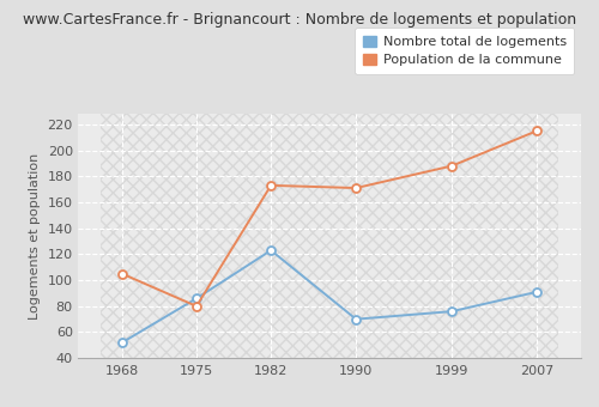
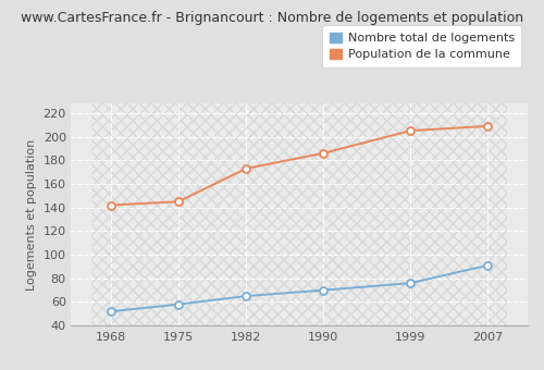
Population de la commune/1968: 105 -> 142
Nombre total de logements/1975: 86 -> 58
Population de la commune/1975: 80 -> 145
Nombre total de logements/1982: 123 -> 65
Population de la commune/1990: 171 -> 186
Population de la commune/1999: 188 -> 205
Population de la commune/2007: 215 -> 209
